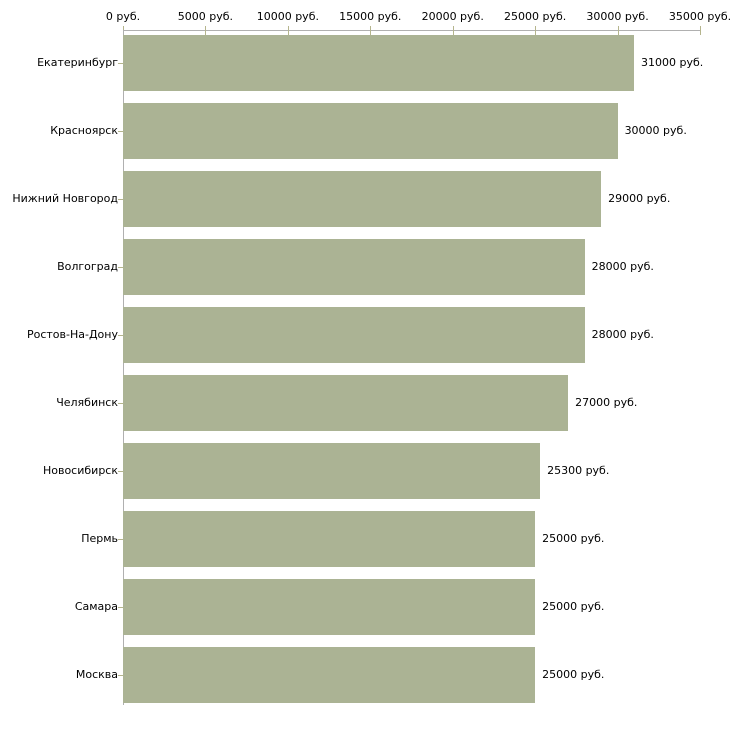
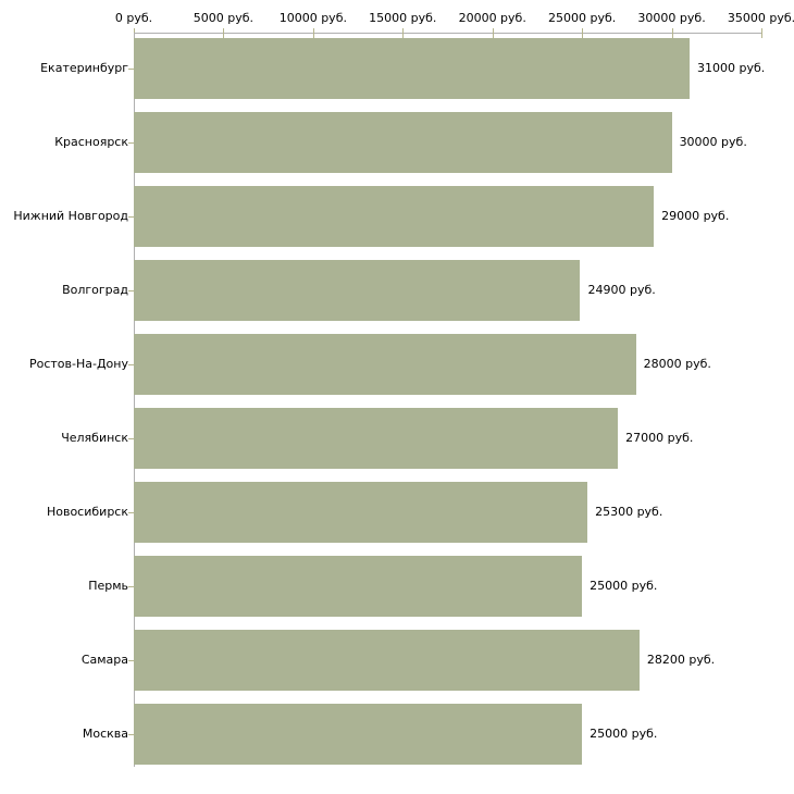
Волгоград: 28000 -> 24900
Самара: 25000 -> 28200
